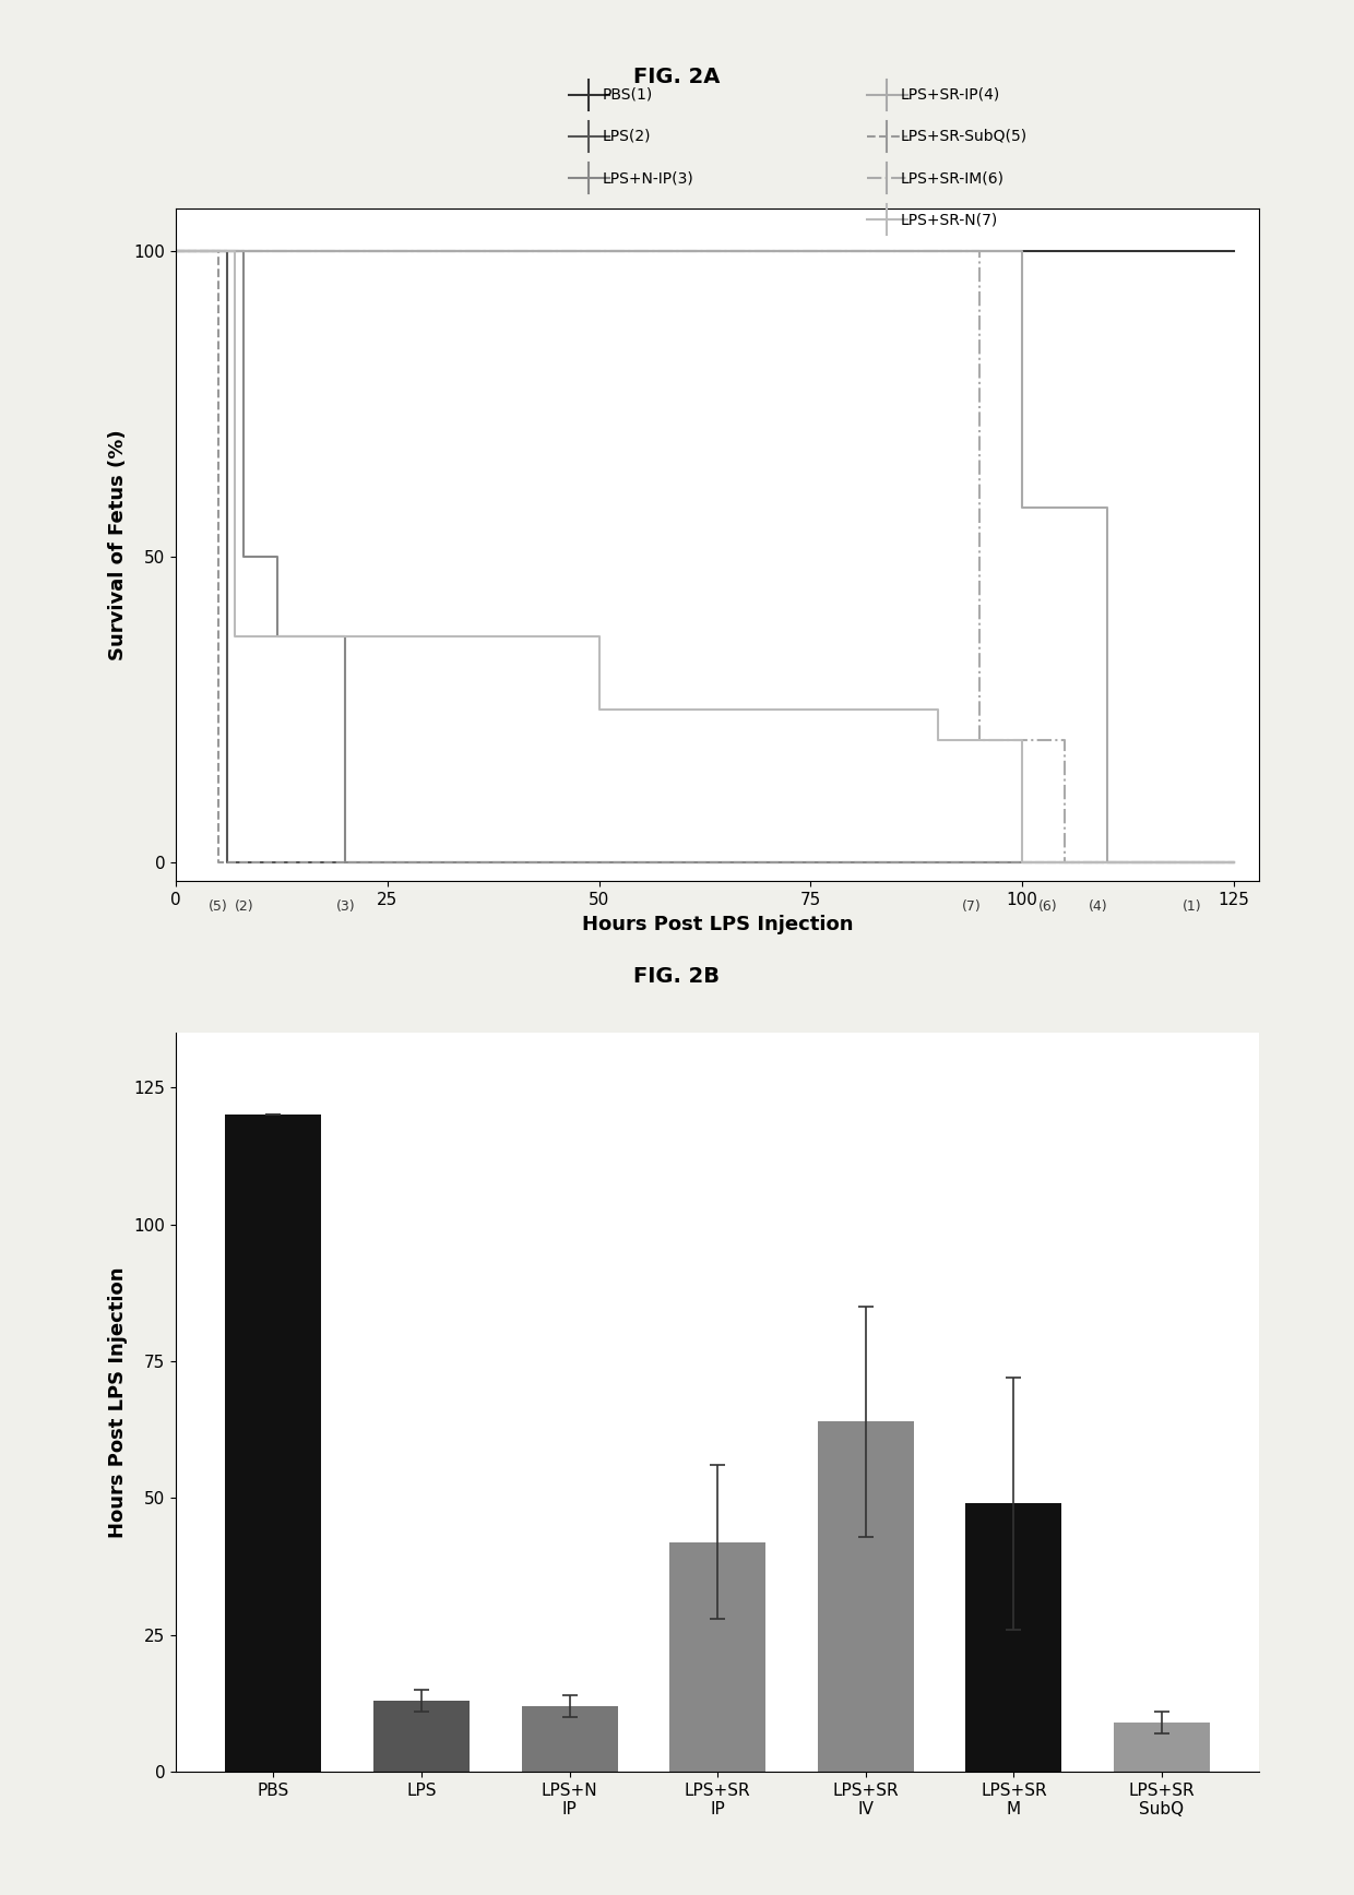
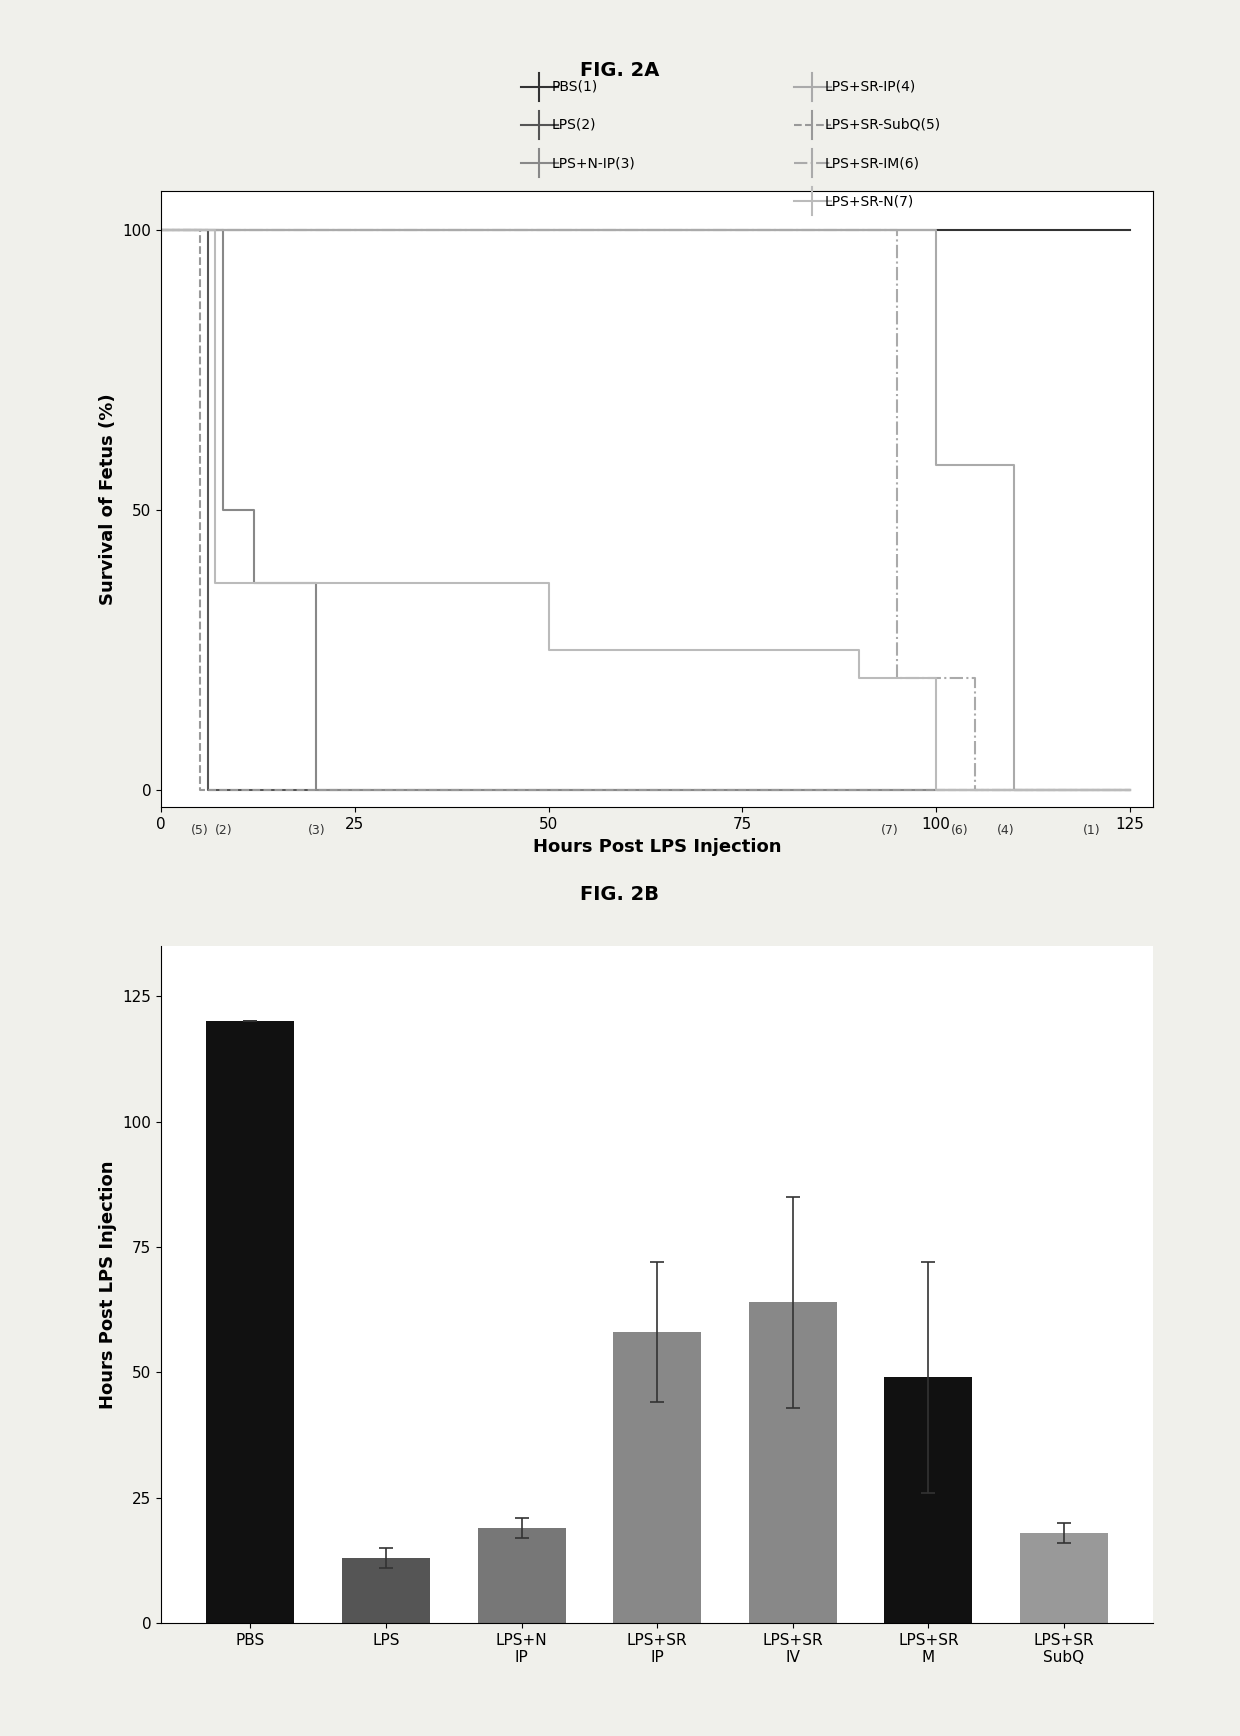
LPS+N IP: 12 -> 19
LPS+SR IP: 42 -> 58
LPS+SR SubQ: 9 -> 18
